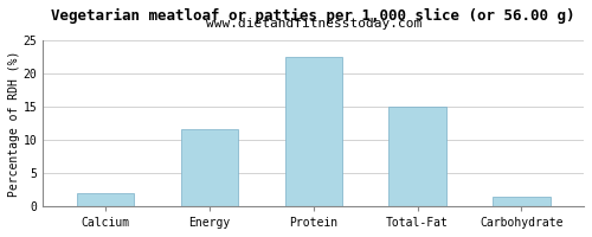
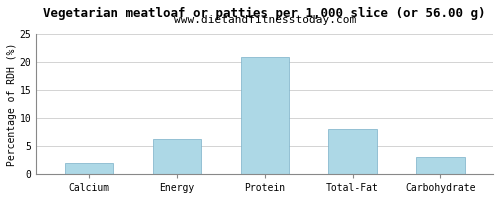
Energy: 11.6 -> 6.2
Protein: 22.4 -> 20.9
Total-Fat: 15.0 -> 8.0
Carbohydrate: 1.4 -> 3.1
